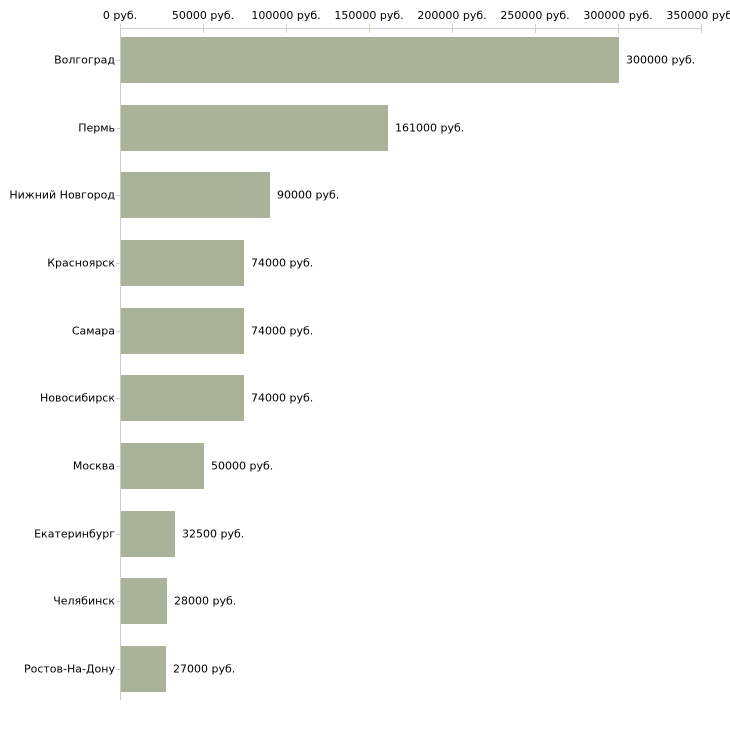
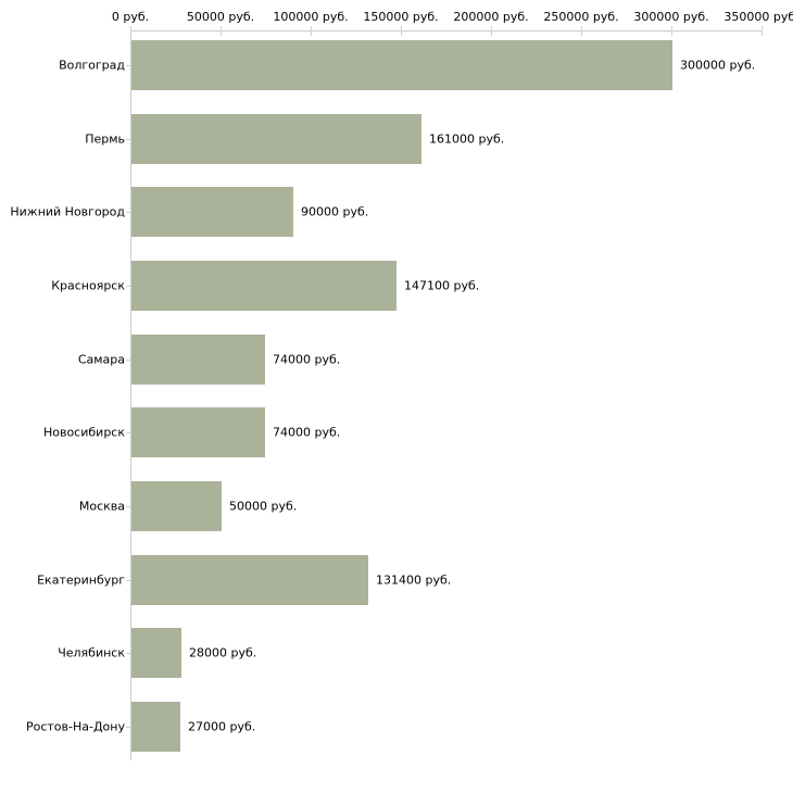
Красноярск: 74000 -> 147100
Екатеринбург: 32500 -> 131400
